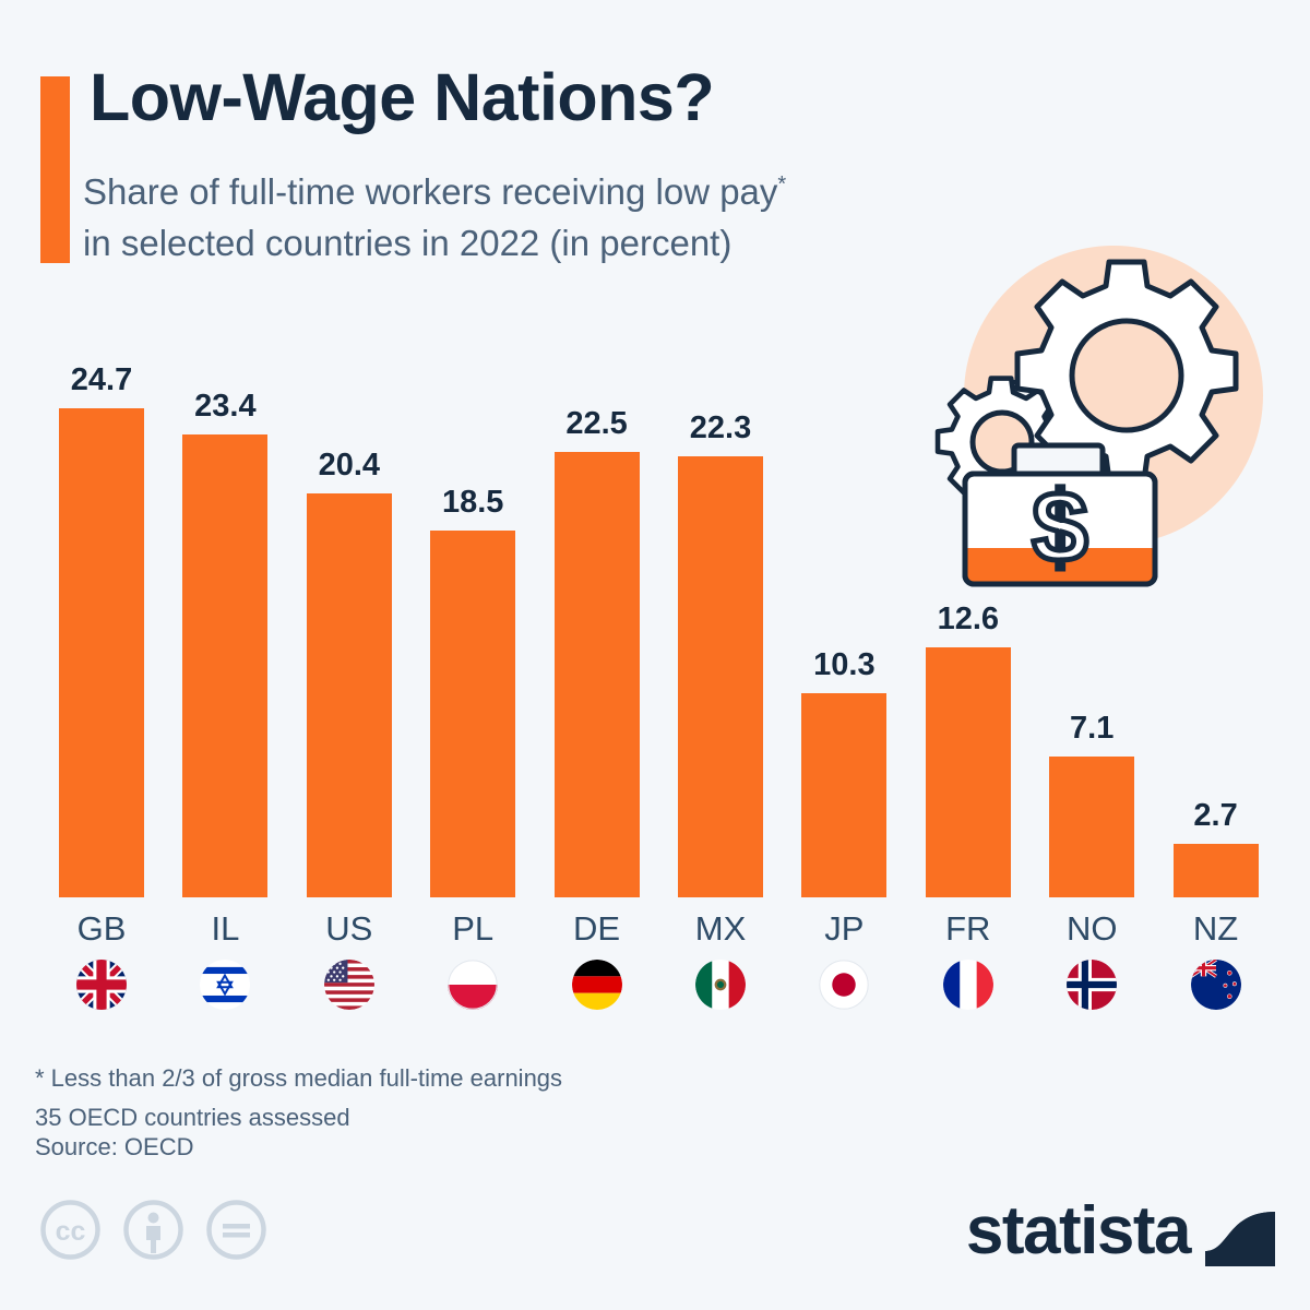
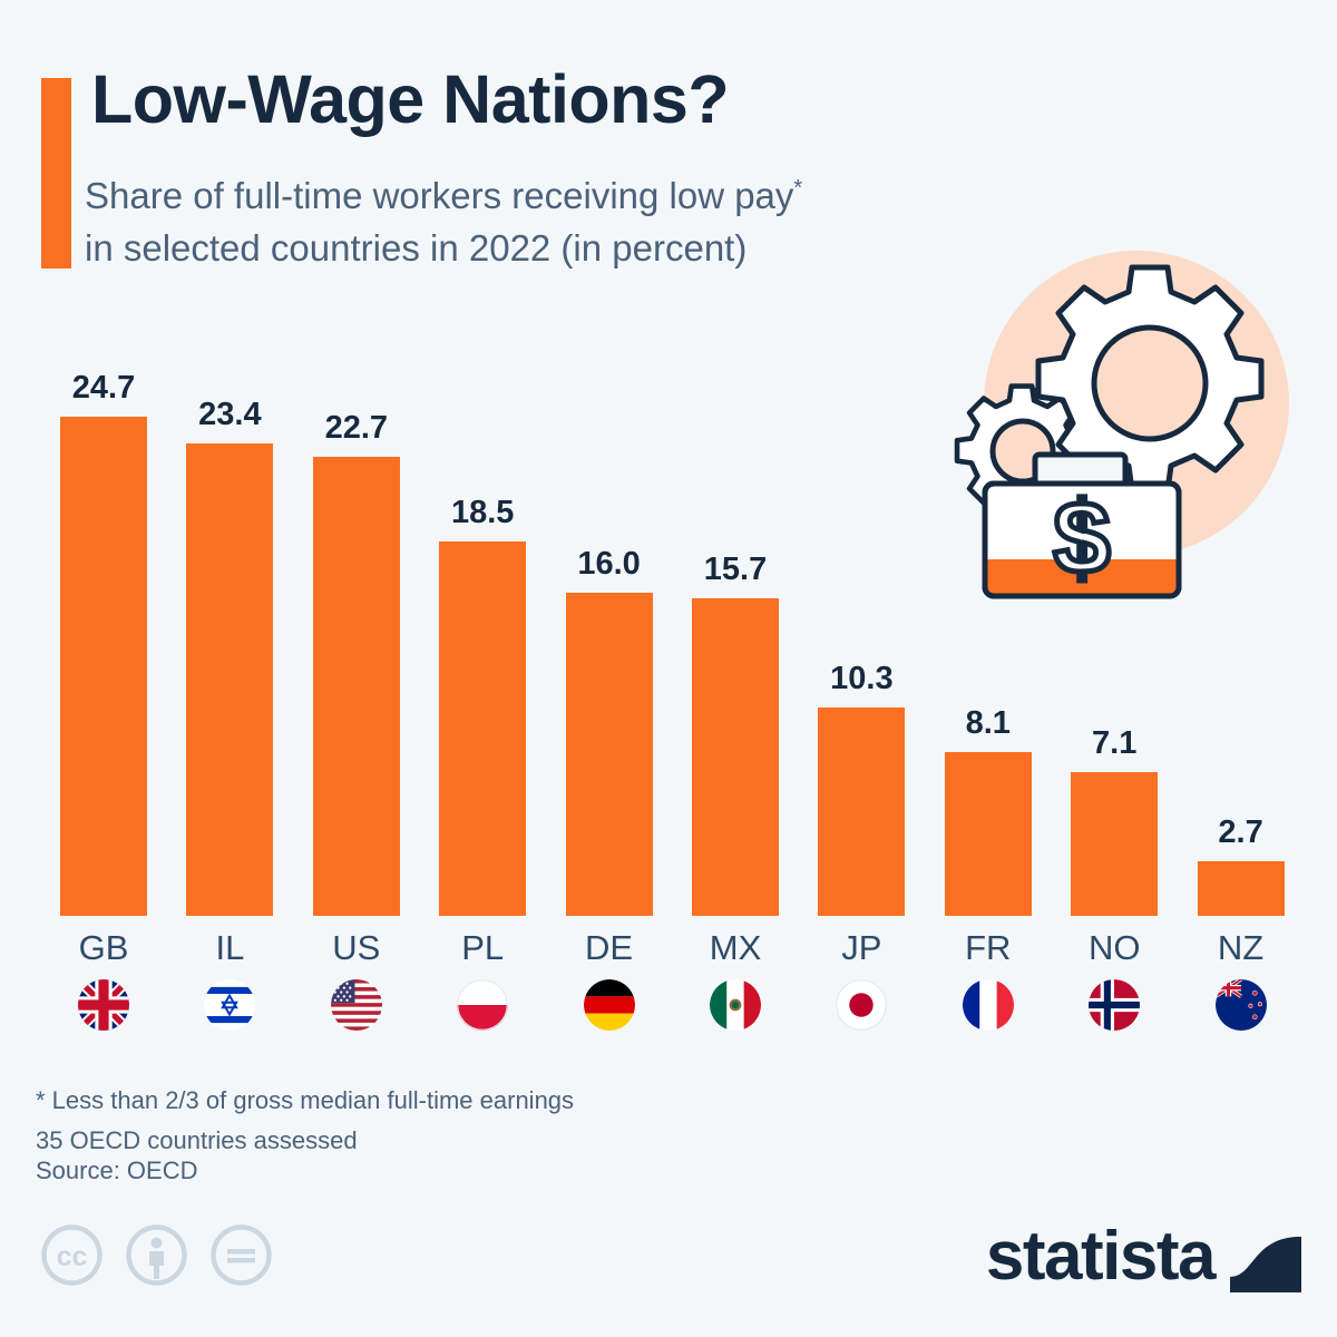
US: 20.4 -> 22.7
DE: 22.5 -> 16.0
MX: 22.3 -> 15.7
FR: 12.6 -> 8.1
